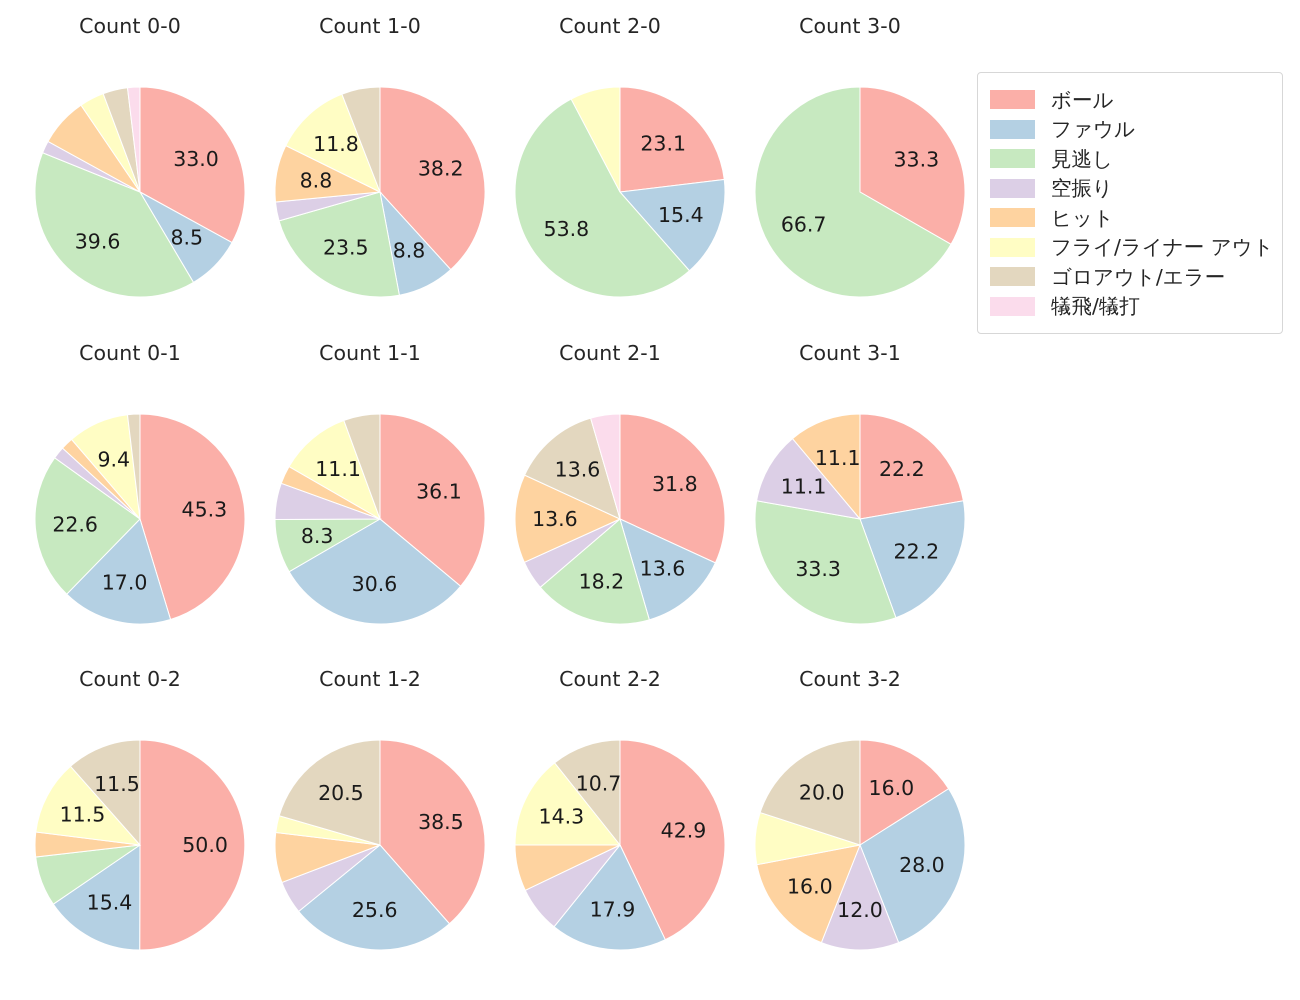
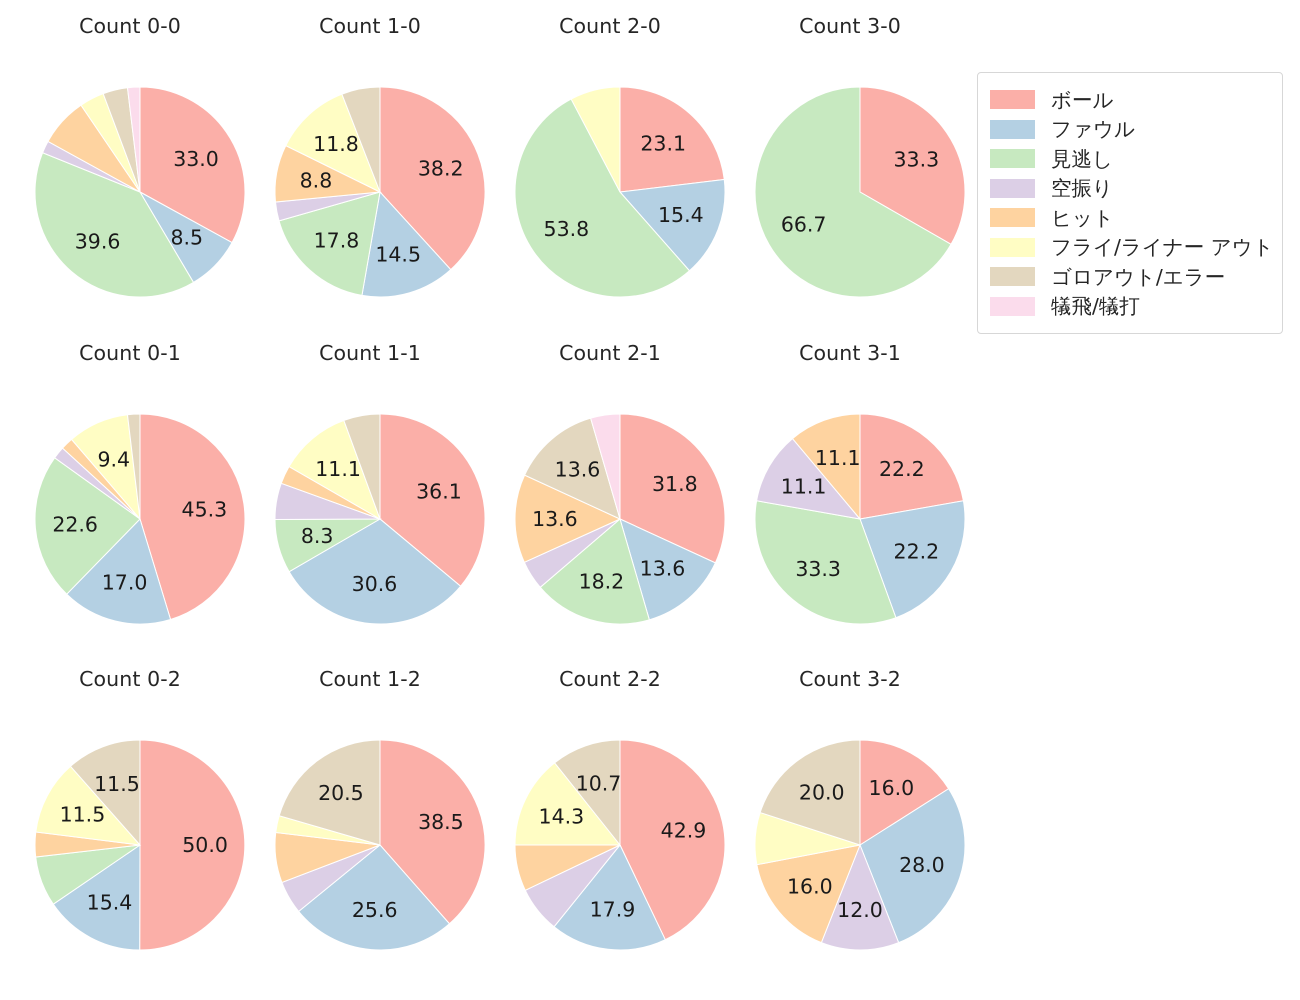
Count 1-0/ファウル: 8.8 -> 14.5
Count 1-0/見逃し: 23.5 -> 17.8
